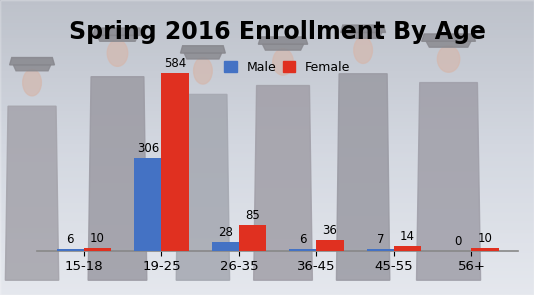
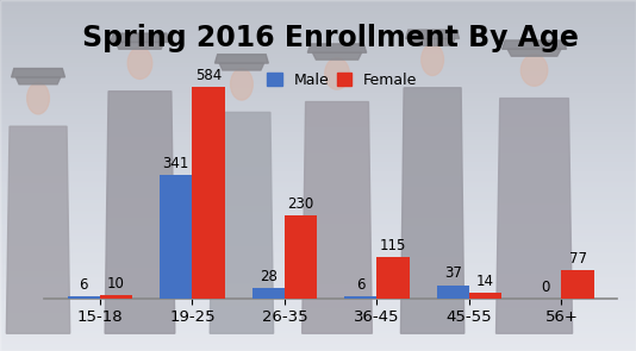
Male/19-25: 306 -> 341
Female/26-35: 85 -> 230
Female/36-45: 36 -> 115
Male/45-55: 7 -> 37
Female/56+: 10 -> 77
